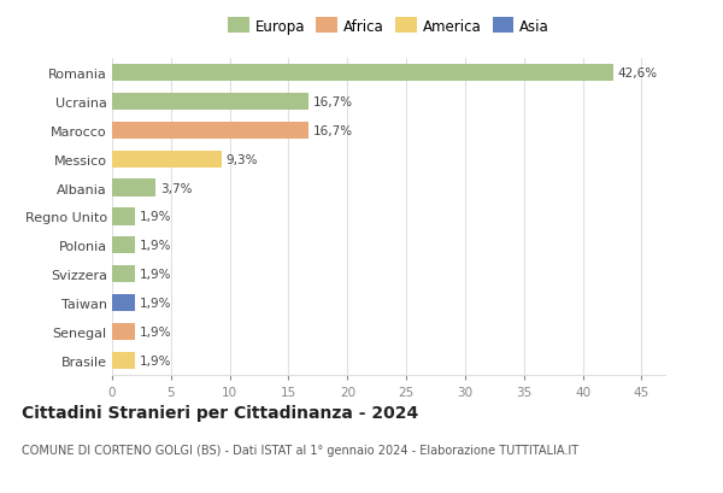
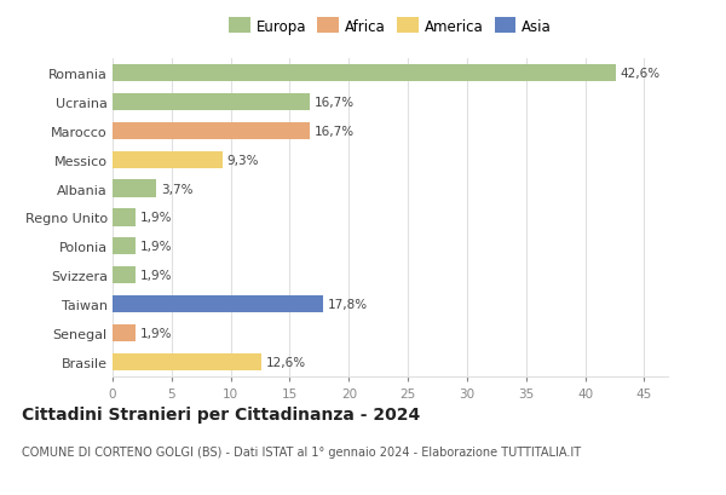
Taiwan: 1,9% -> 17,8%
Brasile: 1,9% -> 12,6%
